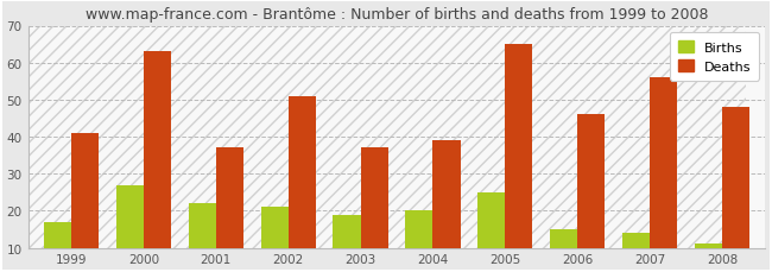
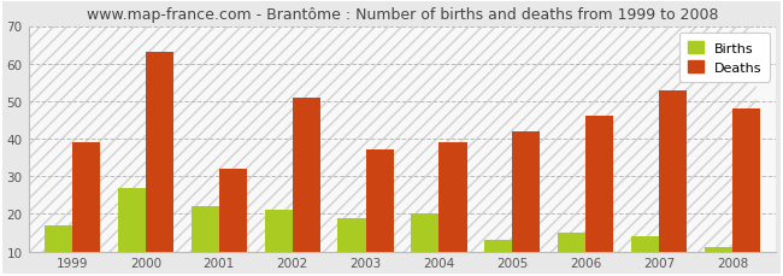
Deaths/1999: 41 -> 39
Deaths/2001: 37 -> 32
Births/2005: 25 -> 13
Deaths/2005: 65 -> 42
Deaths/2007: 56 -> 53
